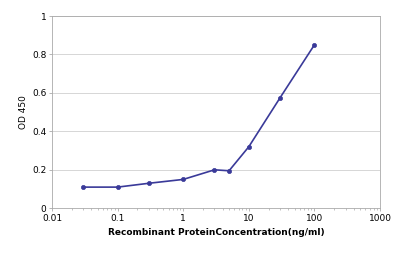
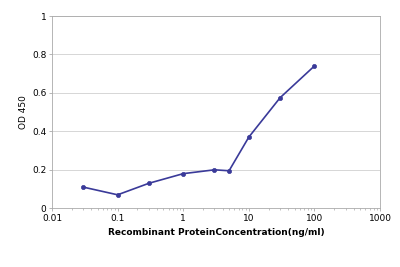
0.1: 0.11 -> 0.07
1: 0.15 -> 0.18
10: 0.32 -> 0.37
100: 0.85 -> 0.74
